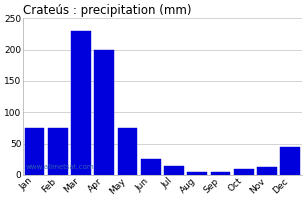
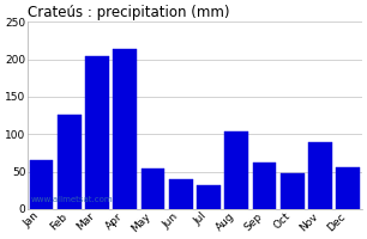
Jan: 75 -> 66
Feb: 75 -> 126
Mar: 230 -> 204
Apr: 200 -> 214
May: 75 -> 54
Jun: 25 -> 40
Jul: 15 -> 32
Aug: 5 -> 104
Sep: 5 -> 62
Oct: 10 -> 48
Nov: 12 -> 90
Dec: 45 -> 56
